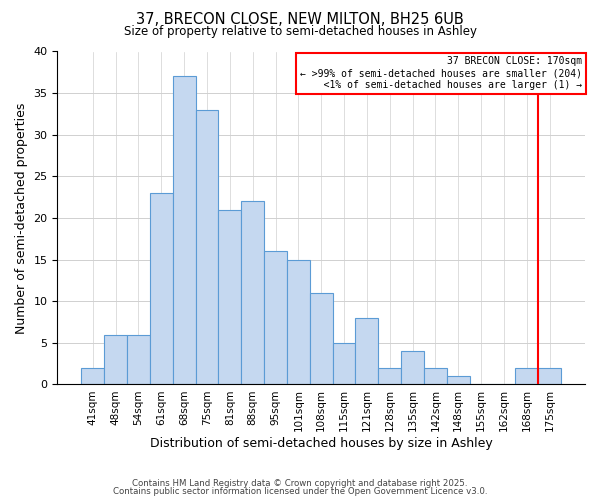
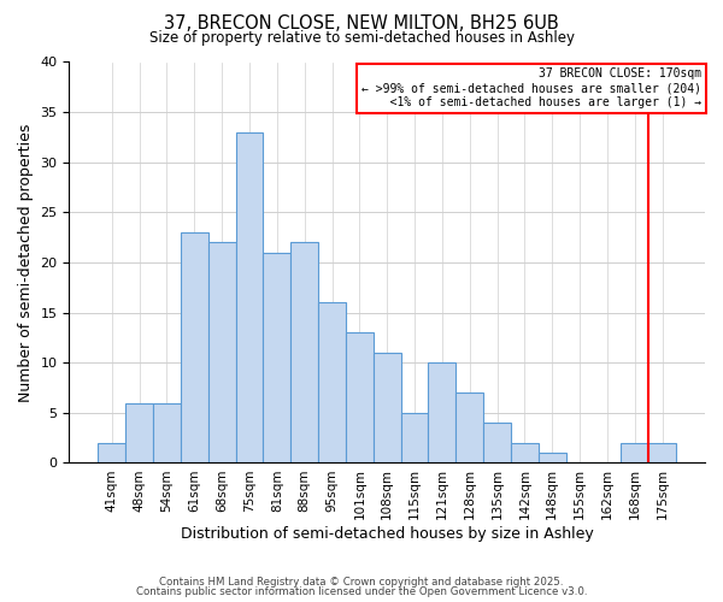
68sqm: 37 -> 22
101sqm: 15 -> 13
121sqm: 8 -> 10
128sqm: 2 -> 7
